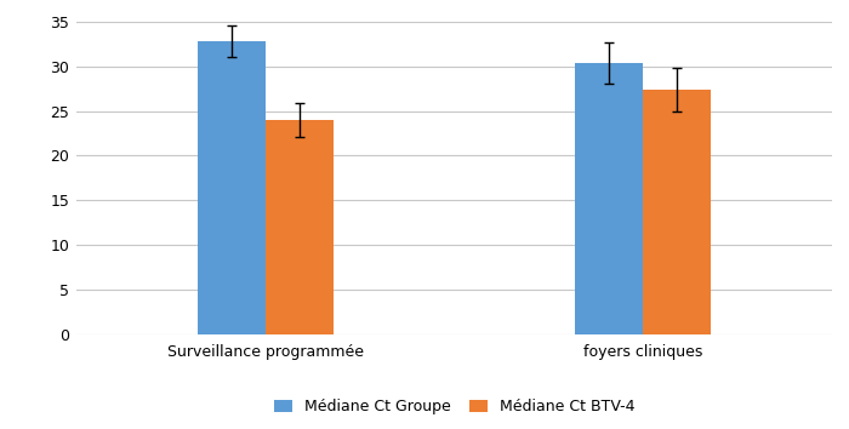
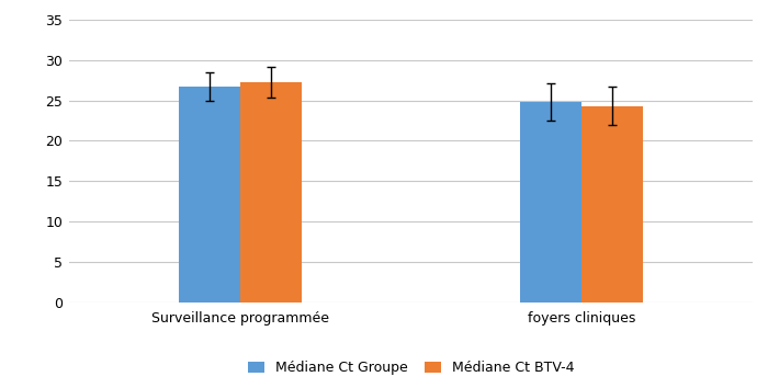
Médiane Ct Groupe/Surveillance programmée: 32.8 -> 26.7
Médiane Ct BTV-4/Surveillance programmée: 24.0 -> 27.2
Médiane Ct Groupe/foyers cliniques: 30.4 -> 24.8
Médiane Ct BTV-4/foyers cliniques: 27.4 -> 24.3
